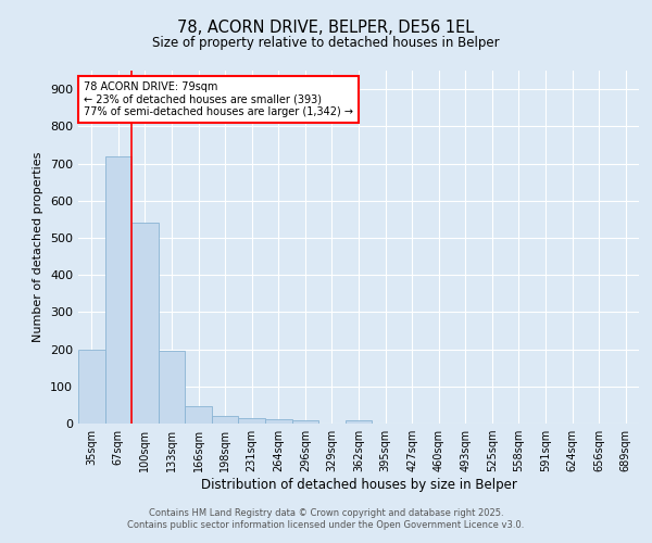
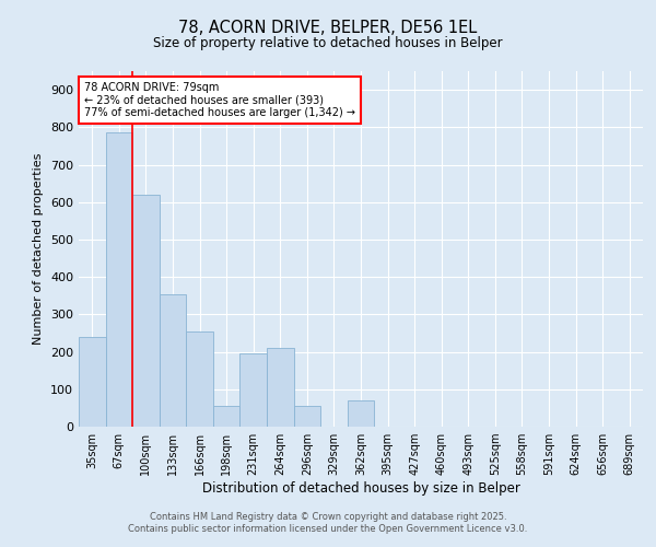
35sqm: 200 -> 240
67sqm: 720 -> 785
100sqm: 540 -> 620
133sqm: 195 -> 355
166sqm: 47 -> 255
198sqm: 20 -> 55
231sqm: 15 -> 195
264sqm: 12 -> 210
296sqm: 8 -> 55
362sqm: 8 -> 70
